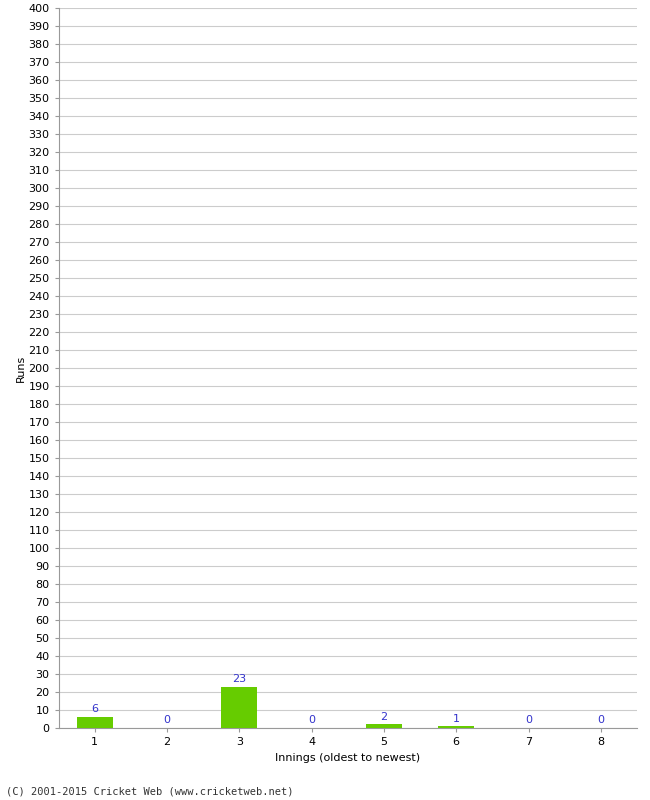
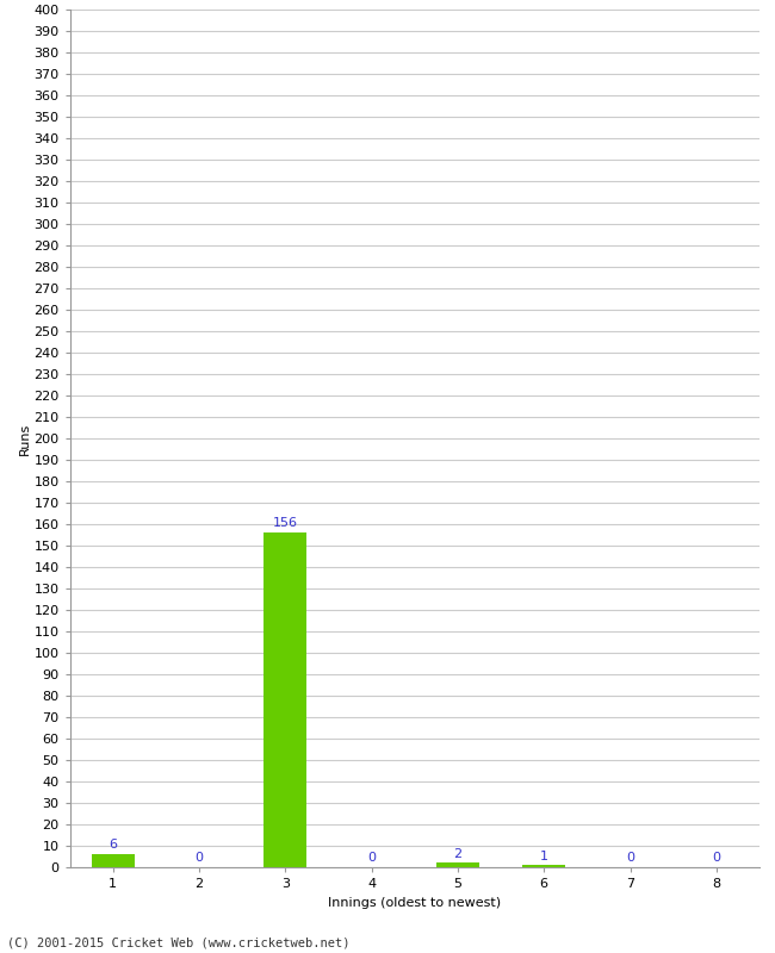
3: 23 -> 156
